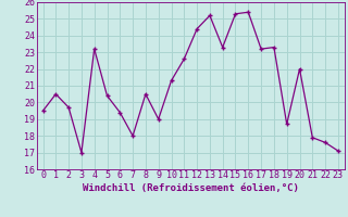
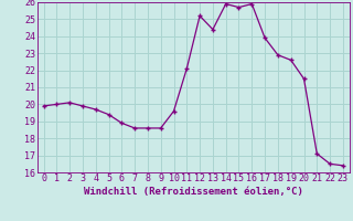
0: 19.5 -> 19.9
1: 20.5 -> 20.0
2: 19.7 -> 20.1
3: 17.0 -> 19.9
4: 23.2 -> 19.7
5: 20.4 -> 19.4
6: 19.4 -> 18.9
7: 18.0 -> 18.6
8: 20.5 -> 18.6
9: 19.0 -> 18.6
10: 21.3 -> 19.6
11: 22.6 -> 22.1
12: 24.4 -> 25.2
13: 25.2 -> 24.4
14: 23.3 -> 25.9
15: 25.3 -> 25.7
16: 25.4 -> 25.9
17: 23.2 -> 23.9
18: 23.3 -> 22.9
19: 18.7 -> 22.6
20: 22.0 -> 21.5
21: 17.9 -> 17.1
22: 17.6 -> 16.5
23: 17.1 -> 16.4
